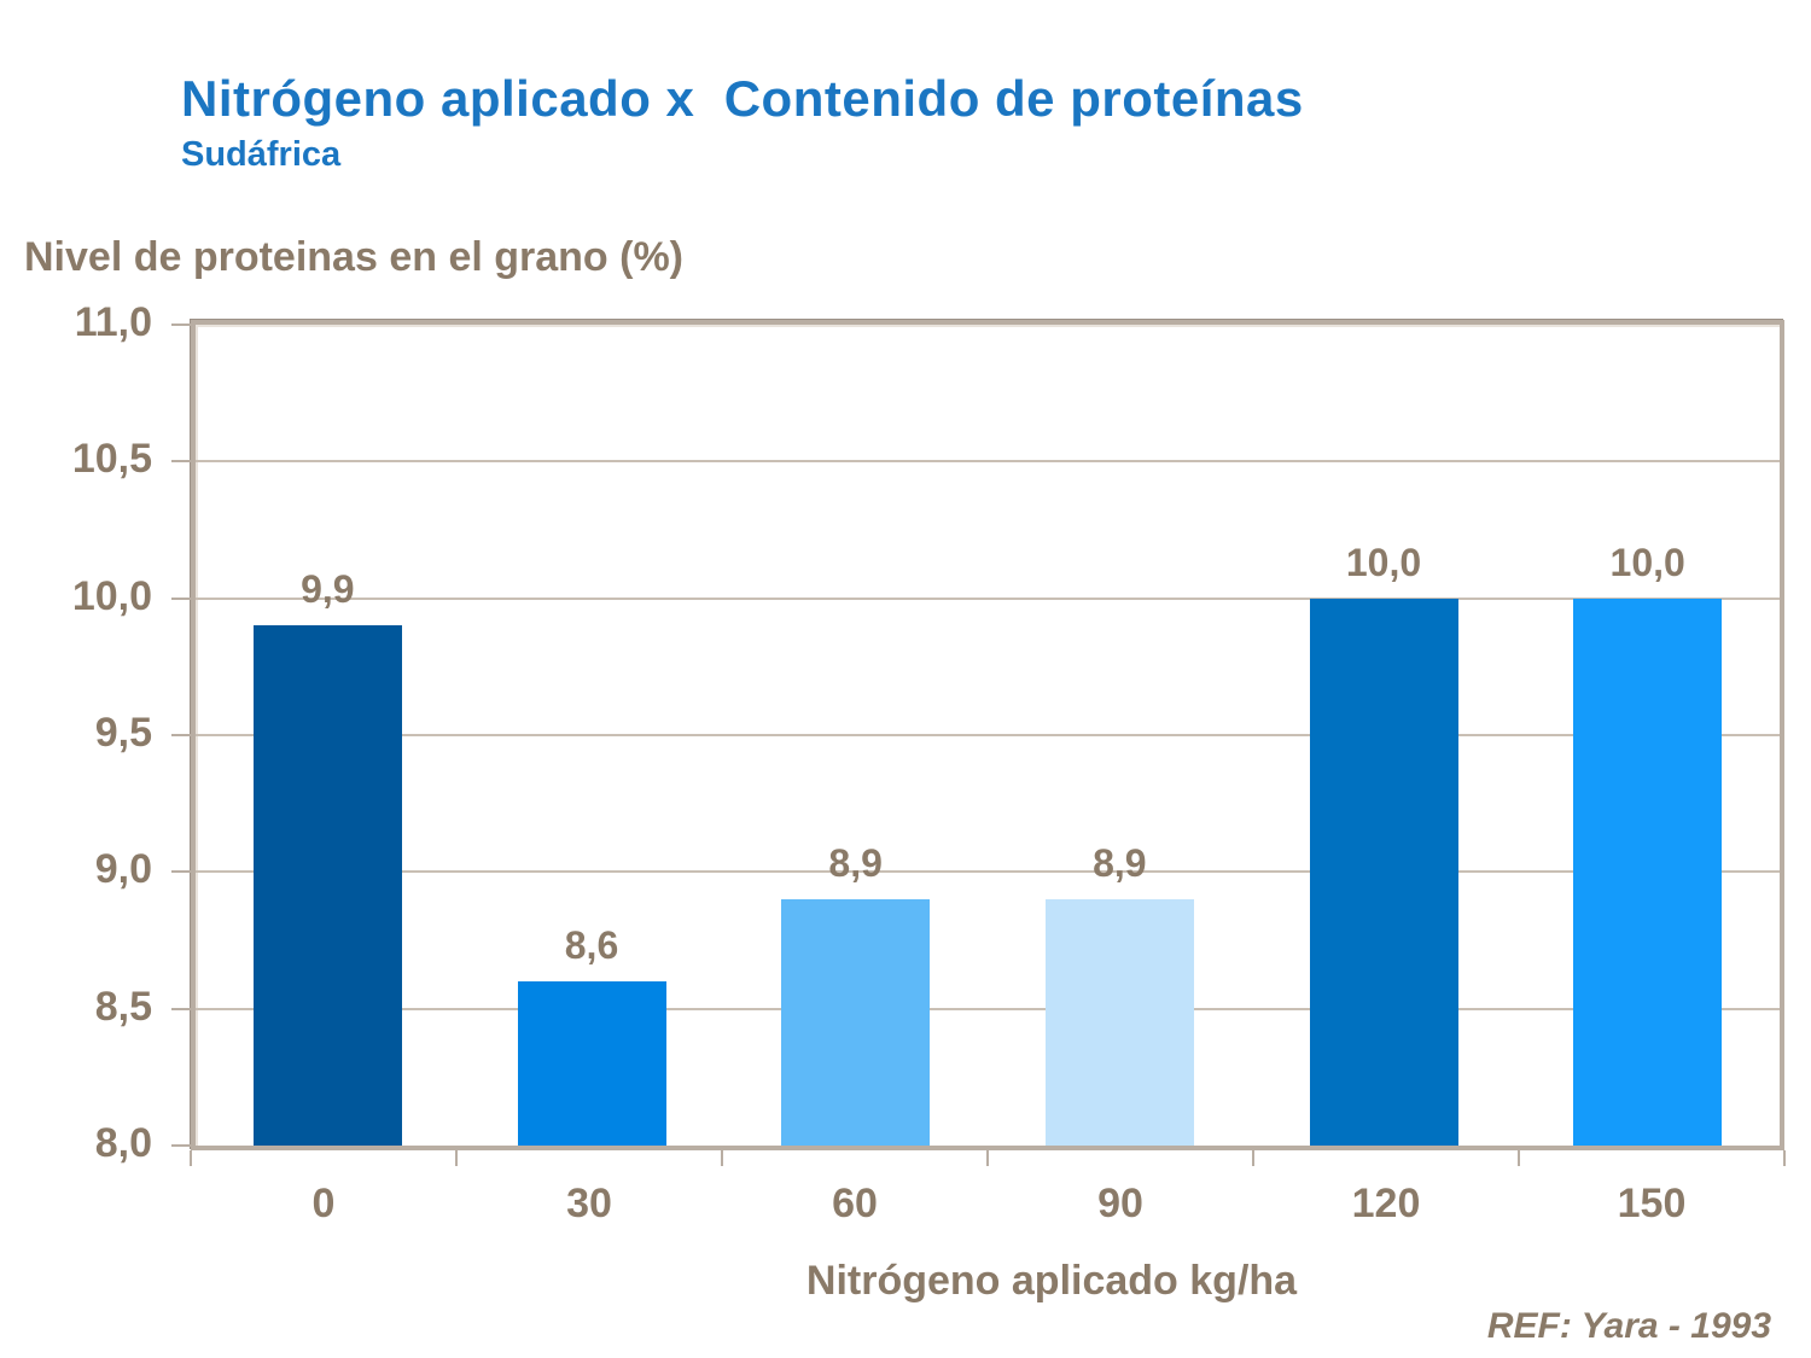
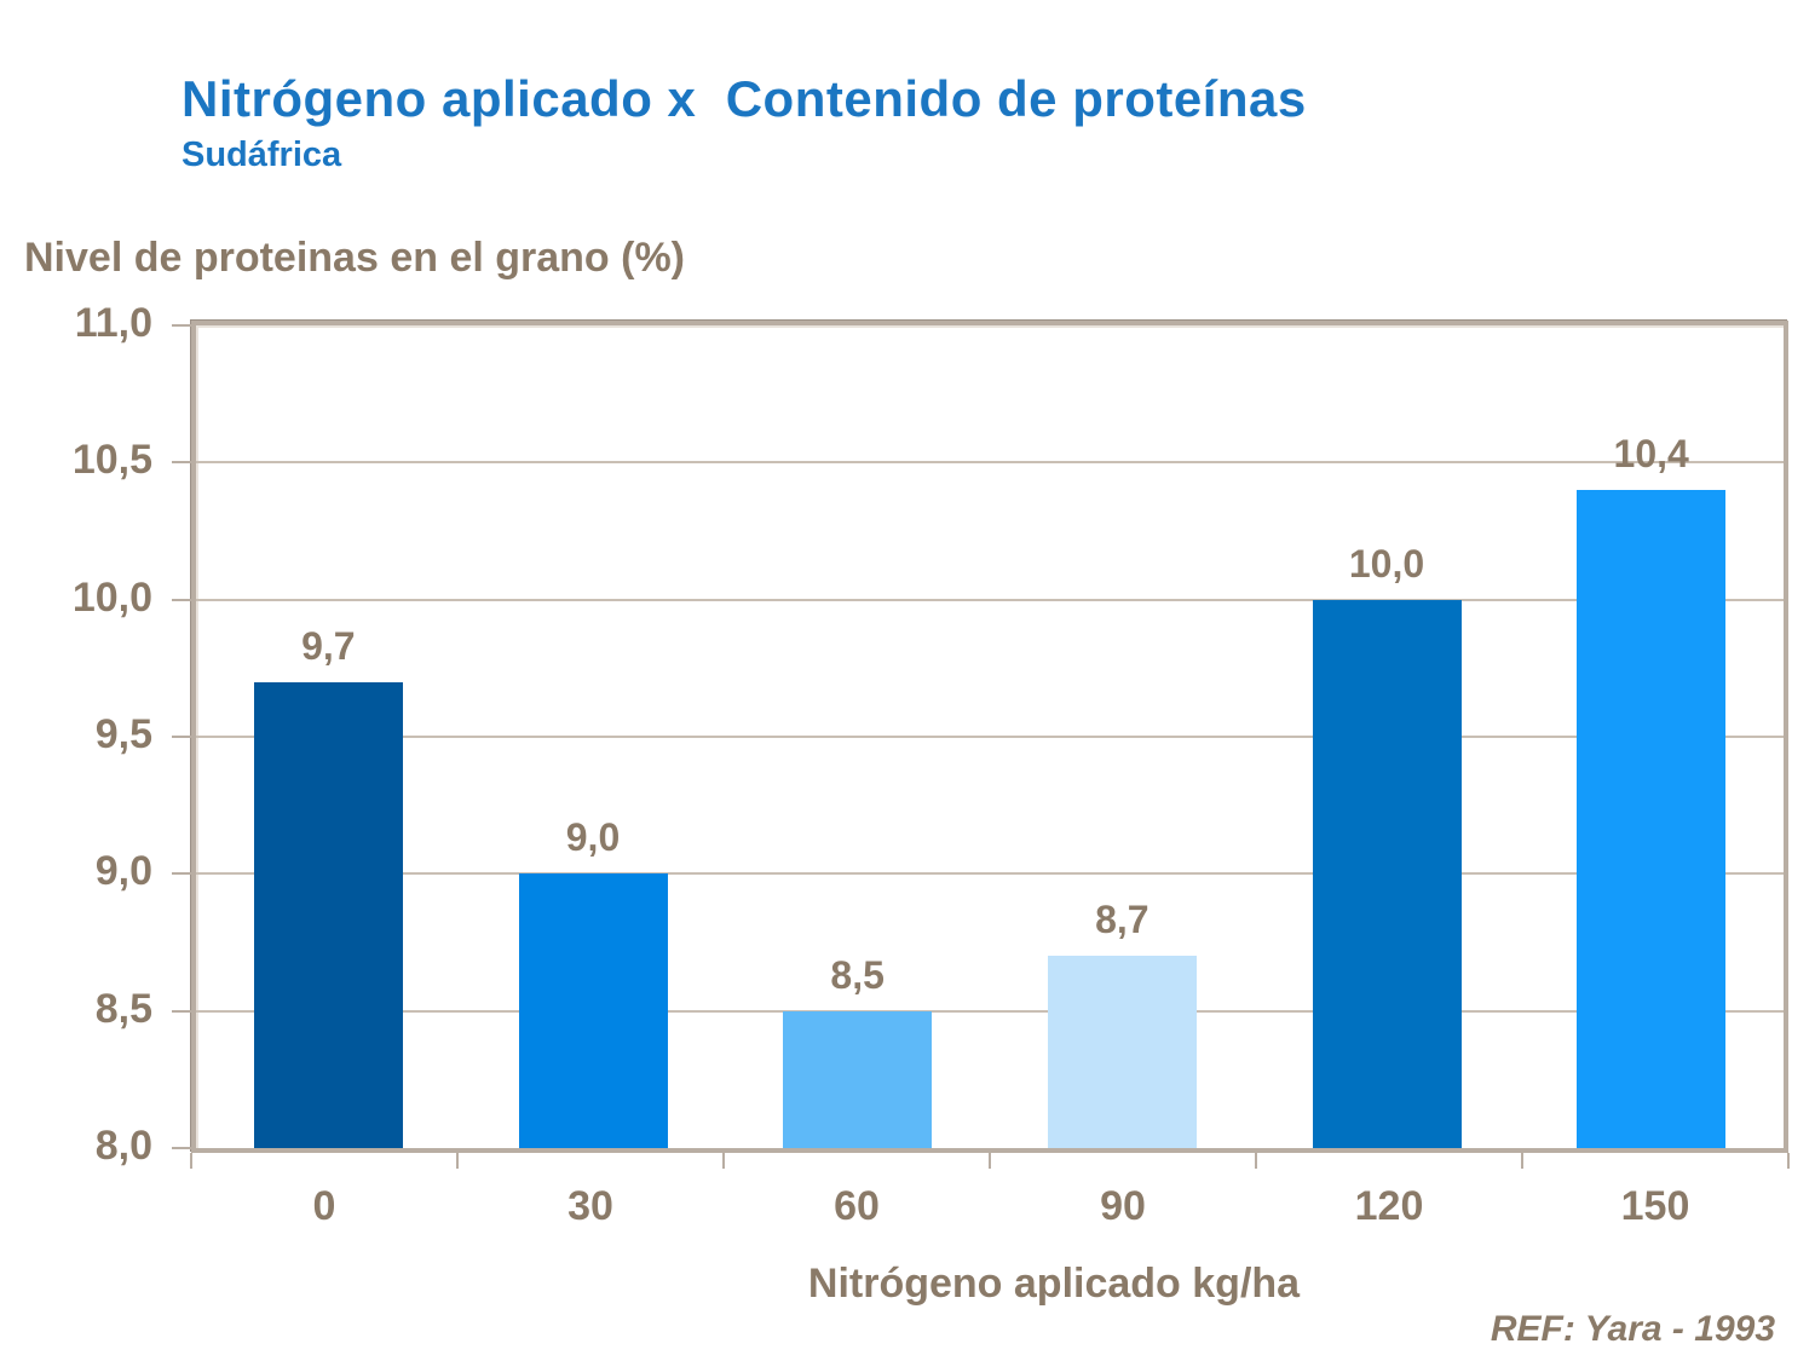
0: 9,9 -> 9,7
30: 8,6 -> 9,0
60: 8,9 -> 8,5
90: 8,9 -> 8,7
150: 10,0 -> 10,4
